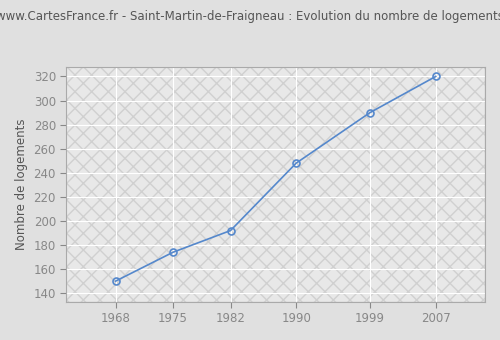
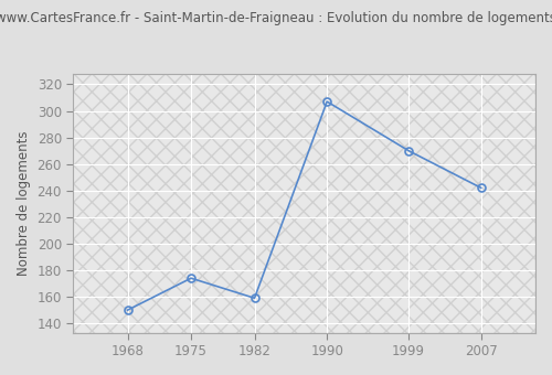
1982: 192 -> 159
1990: 248 -> 307
1999: 290 -> 270
2007: 320 -> 242
